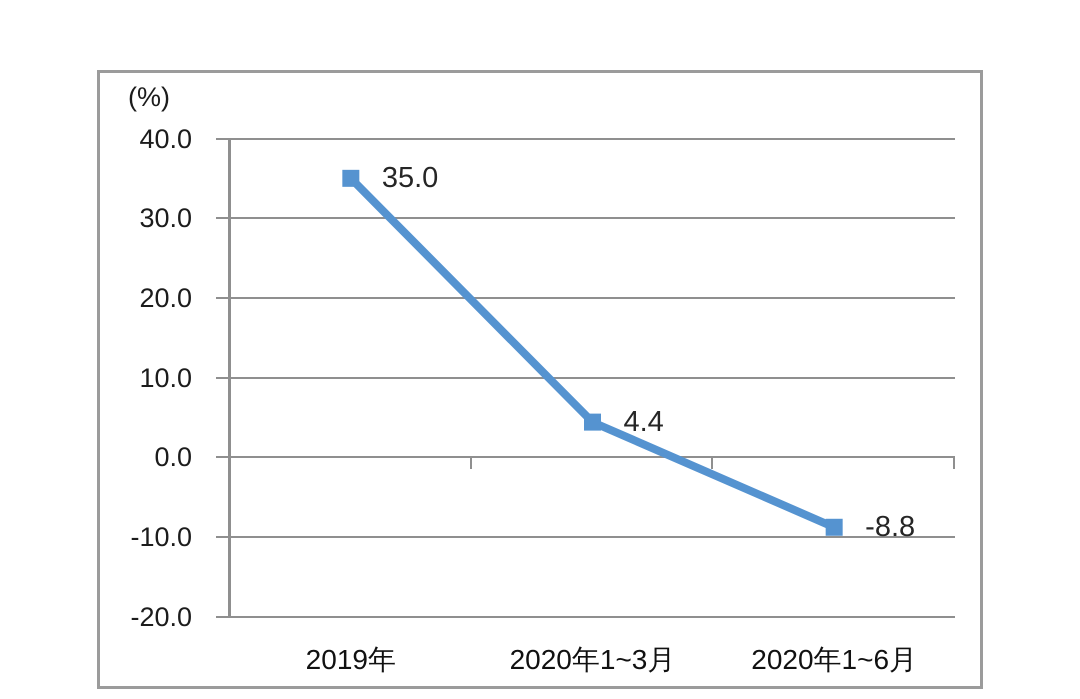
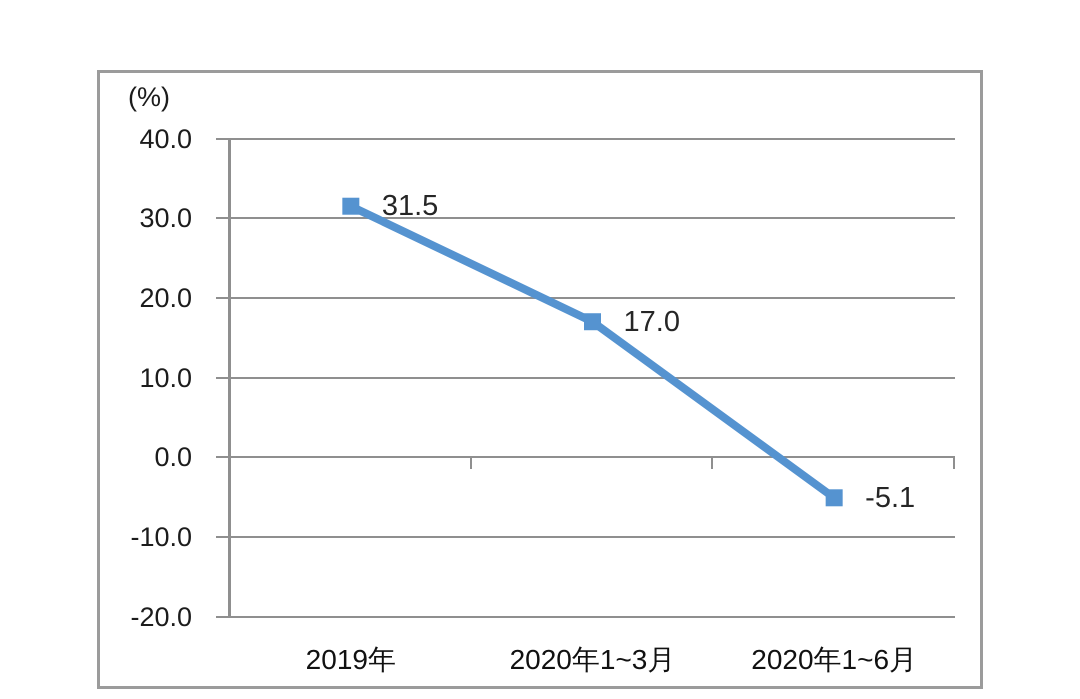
2019年: 35.0 -> 31.5
2020年1~3月: 4.4 -> 17.0
2020年1~6月: -8.8 -> -5.1
